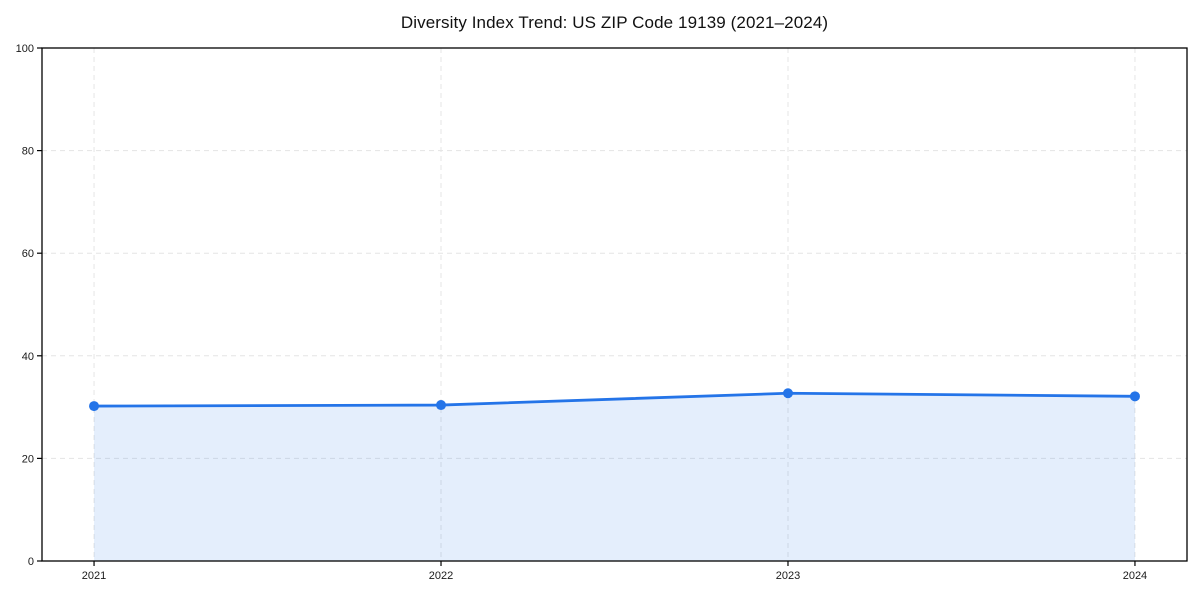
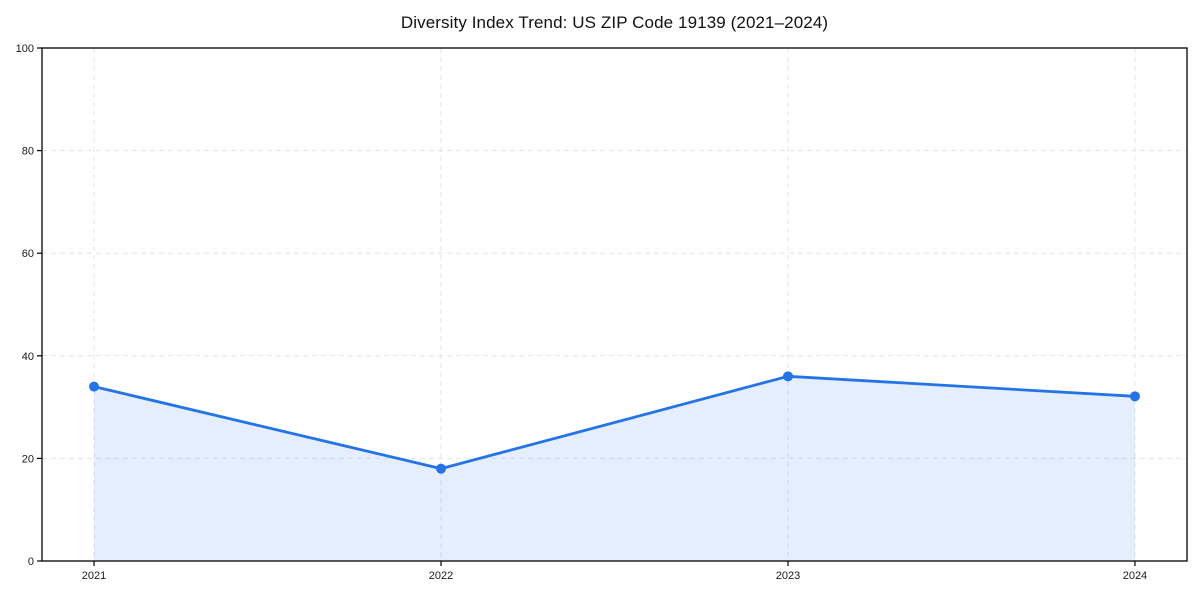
2021: 30 -> 34
2022: 30 -> 18
2023: 33 -> 36
